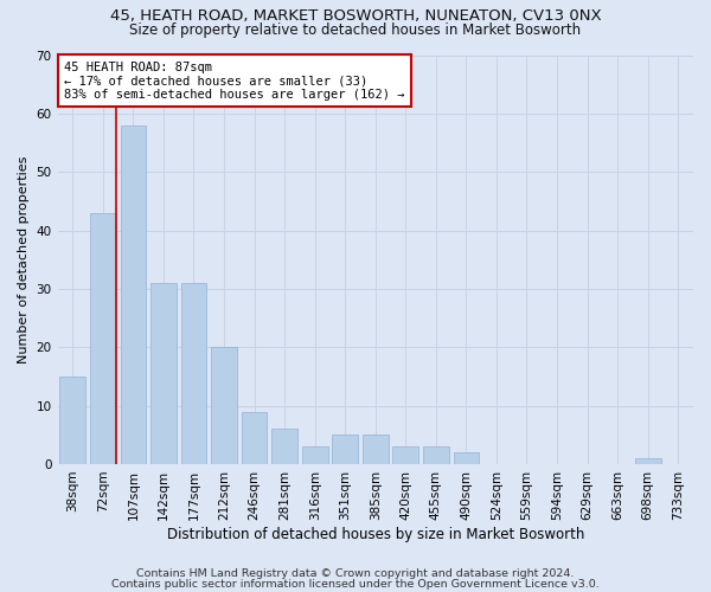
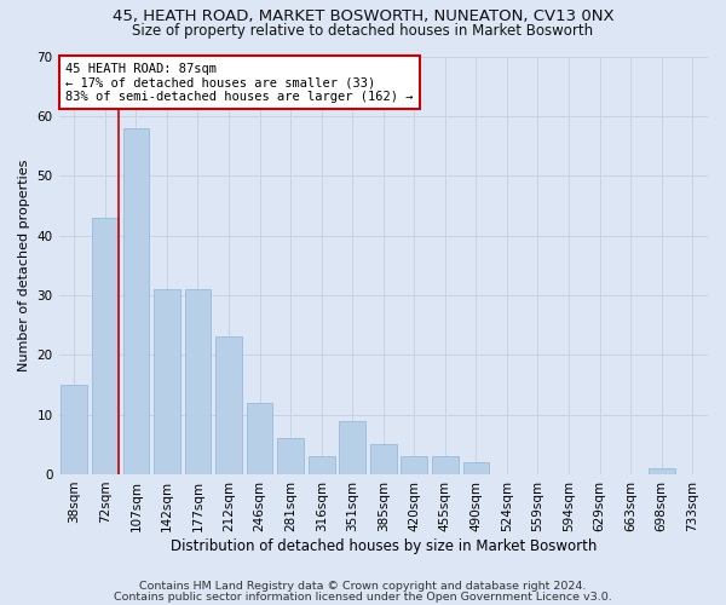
212sqm: 20 -> 23
246sqm: 9 -> 12
351sqm: 5 -> 9
